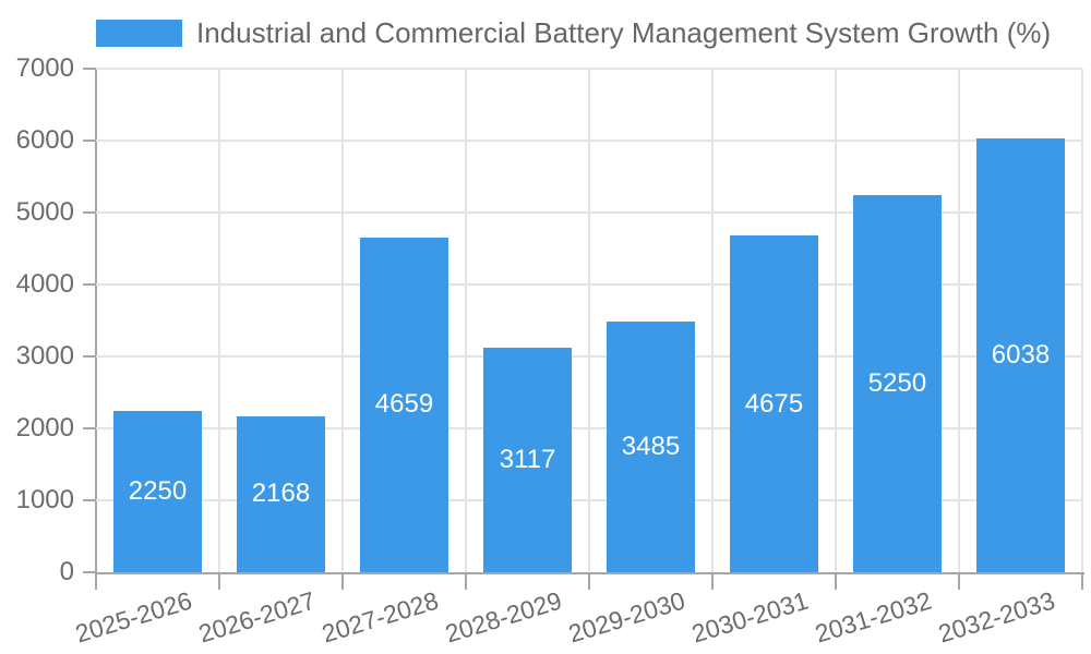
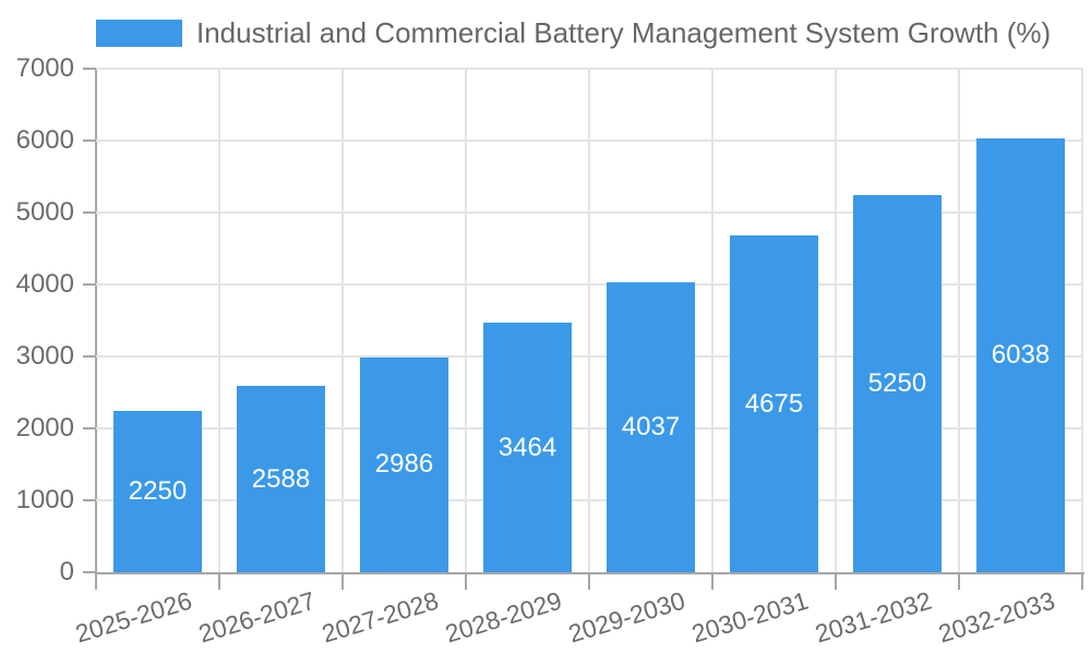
2026-2027: 2168 -> 2588
2027-2028: 4659 -> 2986
2028-2029: 3117 -> 3464
2029-2030: 3485 -> 4037
